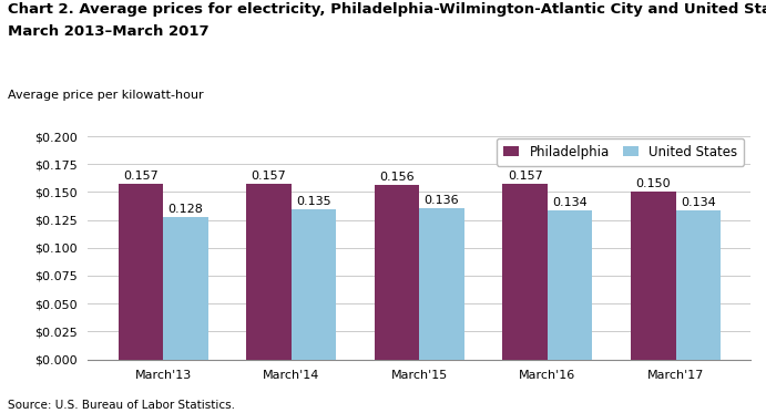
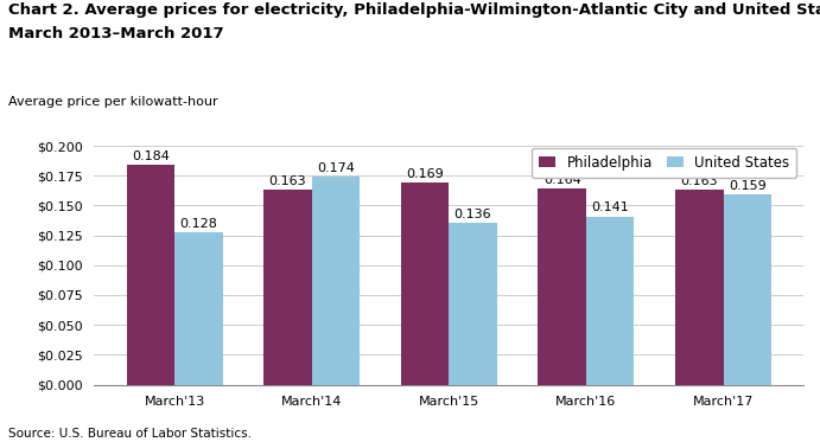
Philadelphia/March'13: 0.157 -> 0.184
Philadelphia/March'14: 0.157 -> 0.163
United States/March'14: 0.135 -> 0.174
Philadelphia/March'15: 0.156 -> 0.169
Philadelphia/March'16: 0.157 -> 0.164
United States/March'16: 0.134 -> 0.141
Philadelphia/March'17: 0.150 -> 0.163
United States/March'17: 0.134 -> 0.159
